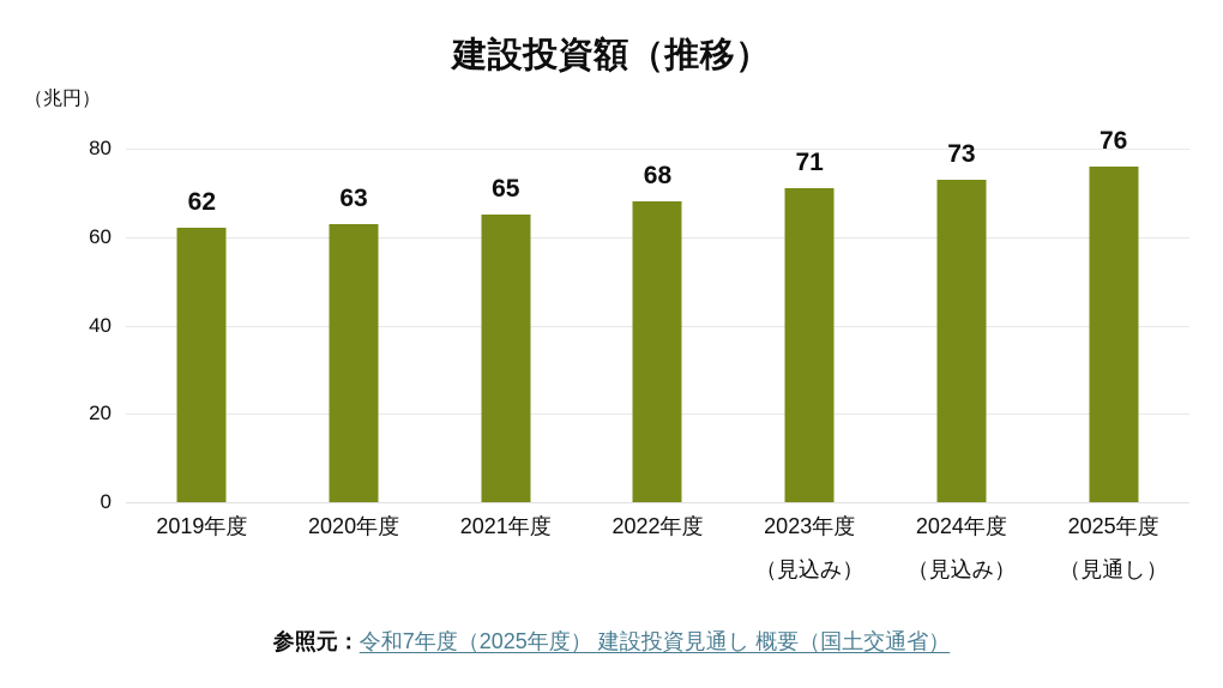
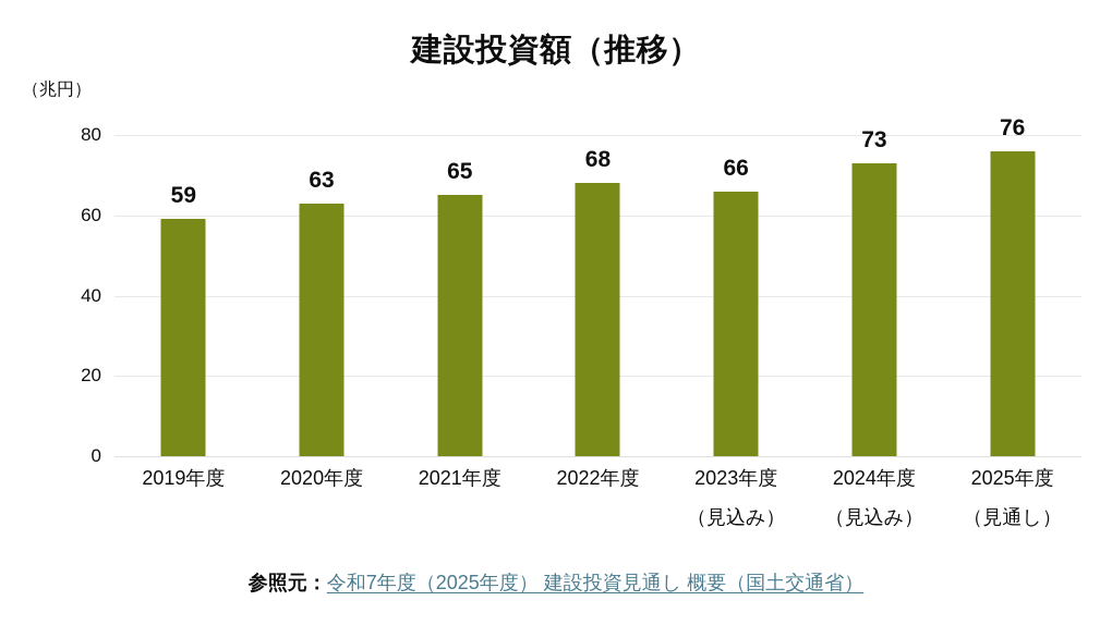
2019年度: 62 -> 59
2023年度: 71 -> 66
